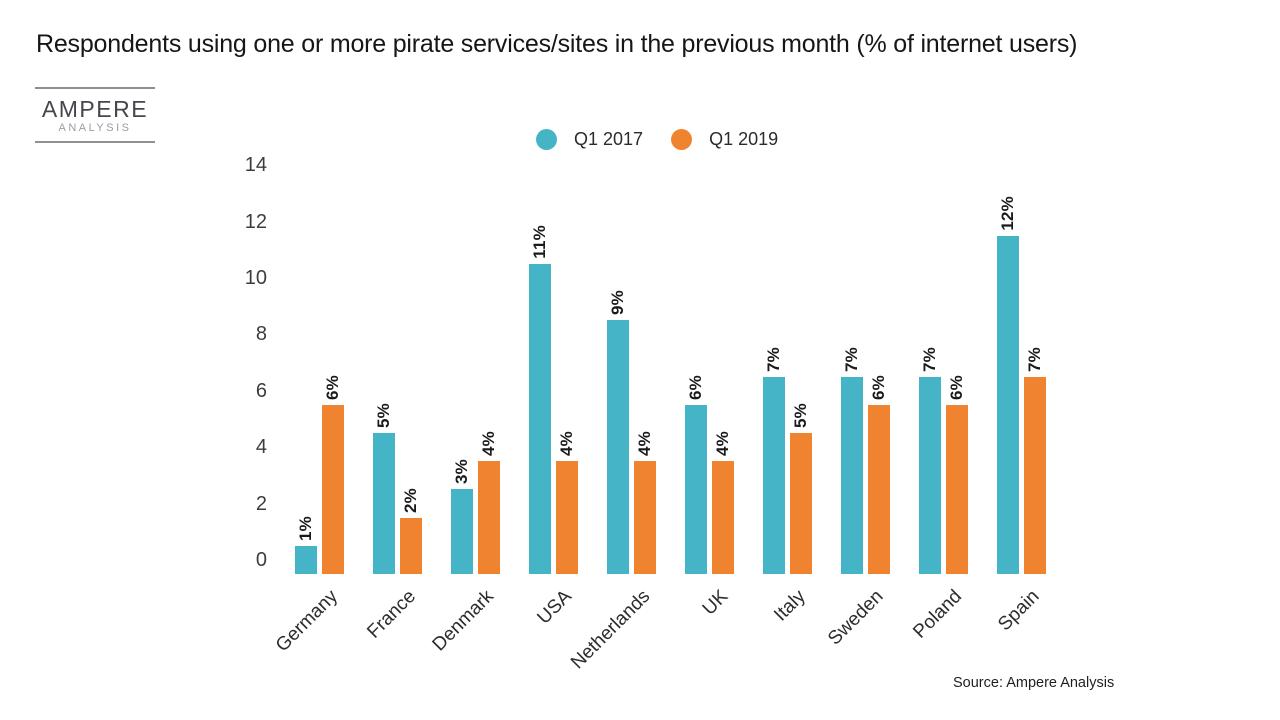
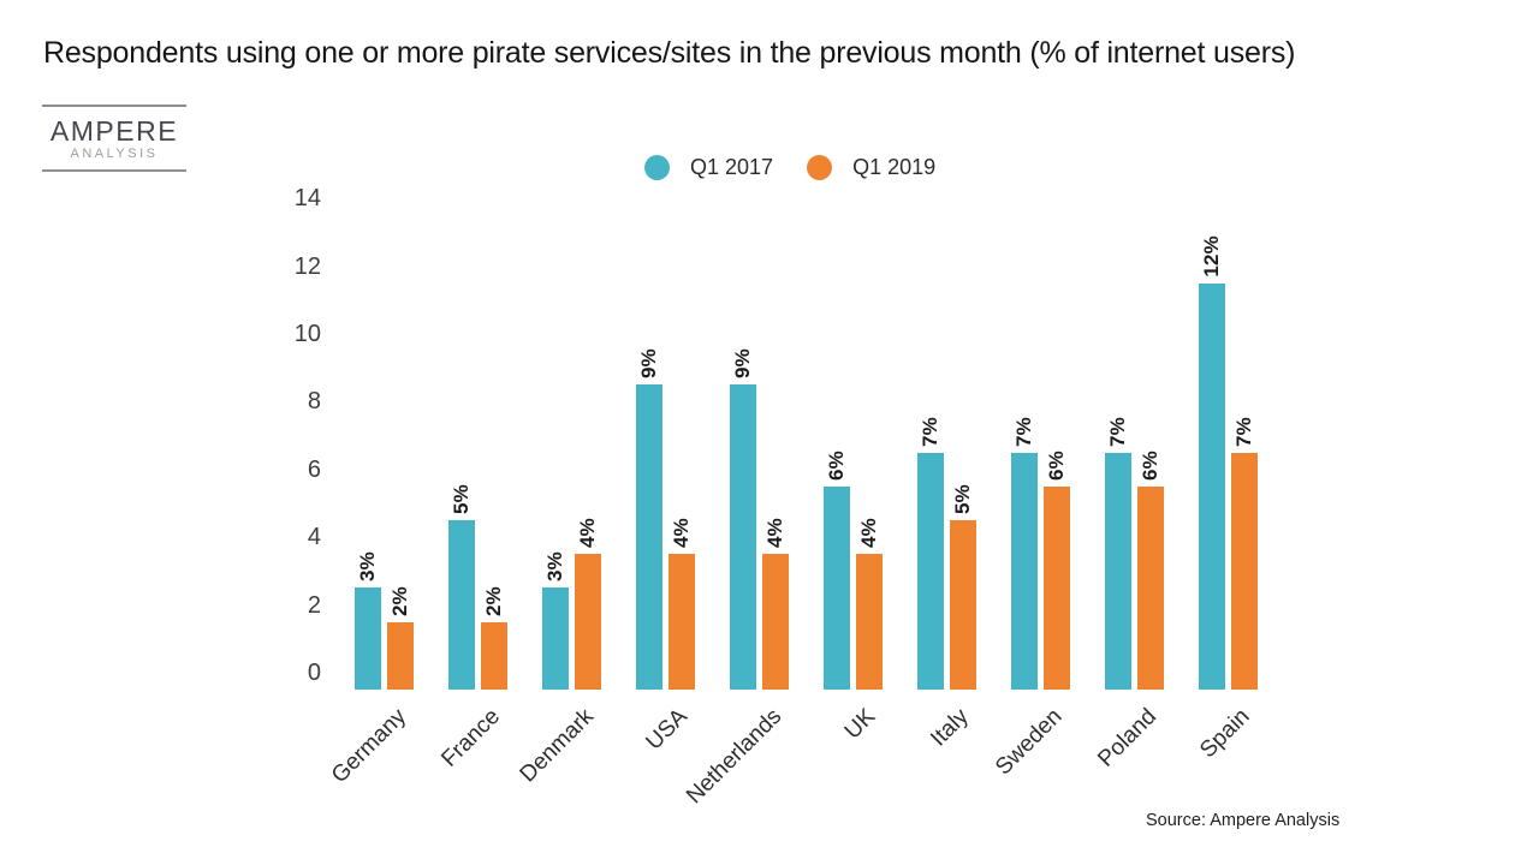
Q1 2017/Germany: 1% -> 3%
Q1 2019/Germany: 6% -> 2%
Q1 2017/USA: 11% -> 9%
